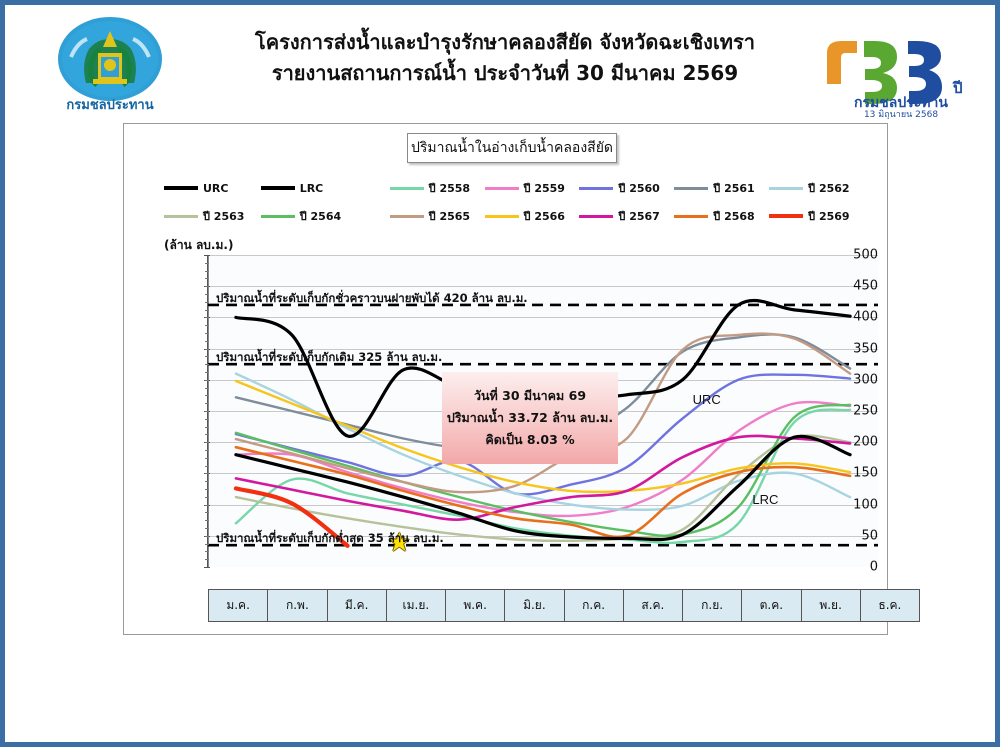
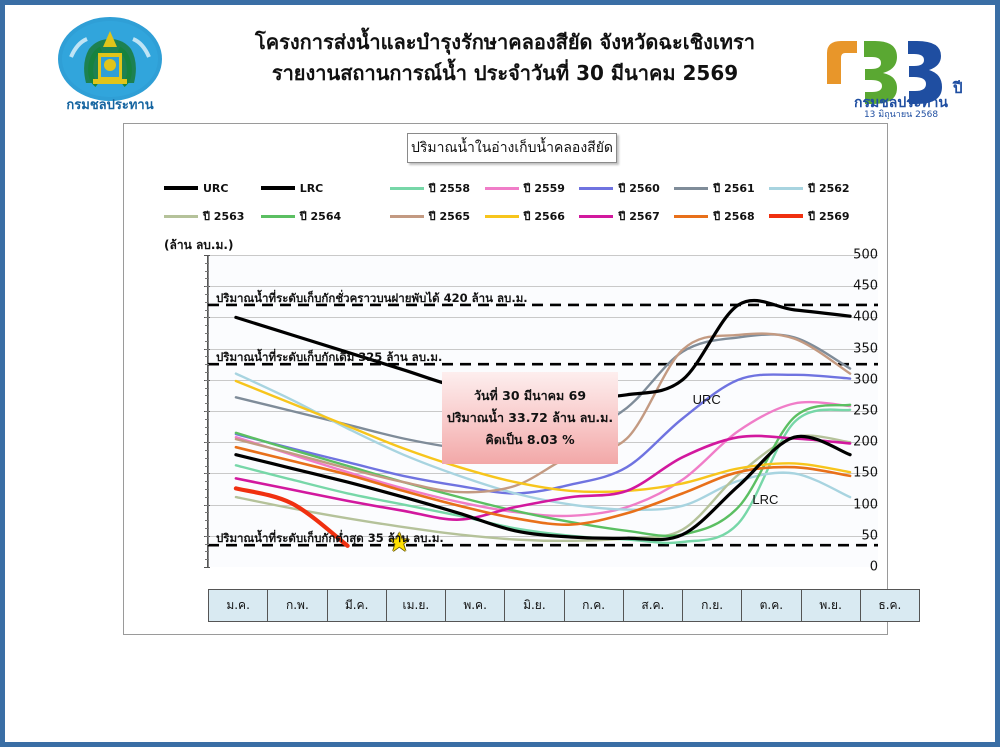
ปี 2558/ม.ค.: 70 -> 160
ปี 2559/ม.ค.: 180 -> 210
URC/มี.ค.: 210 -> 340
ปี 2560/พ.ค.: 170 -> 130
ปี 2568/ส.ค.: 50 -> 90
